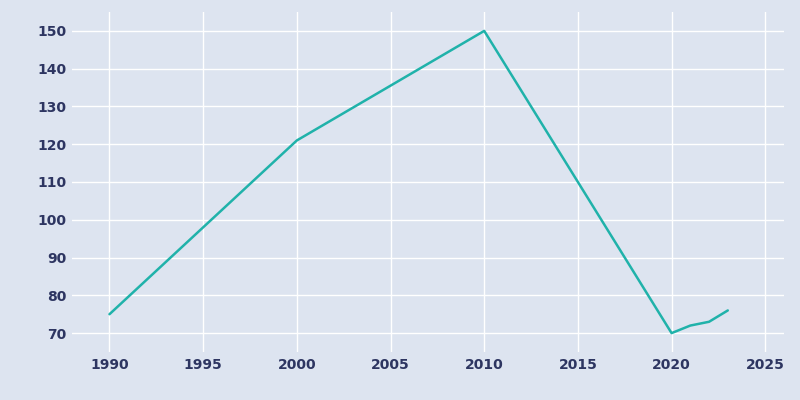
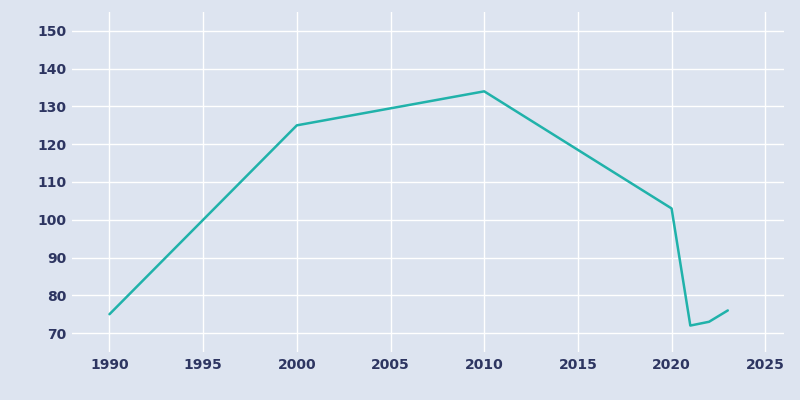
2000: 121 -> 125
2010: 150 -> 134
2020: 70 -> 103
